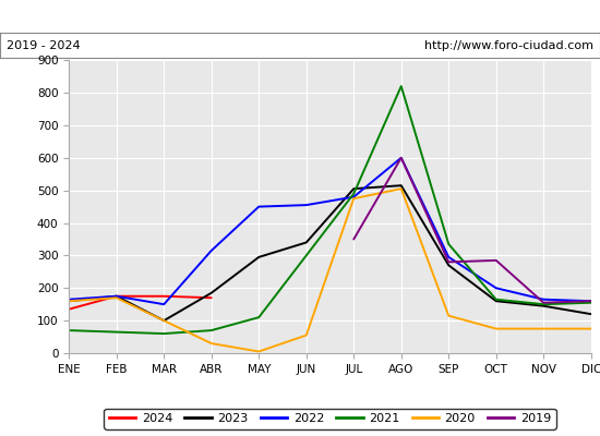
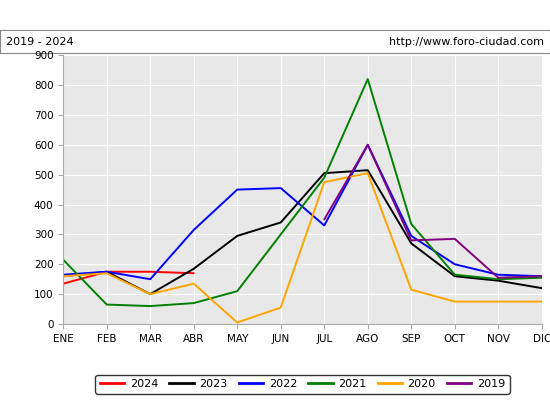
2021/ENE: 70 -> 215
2020/ABR: 30 -> 135
2022/JUL: 480 -> 330
